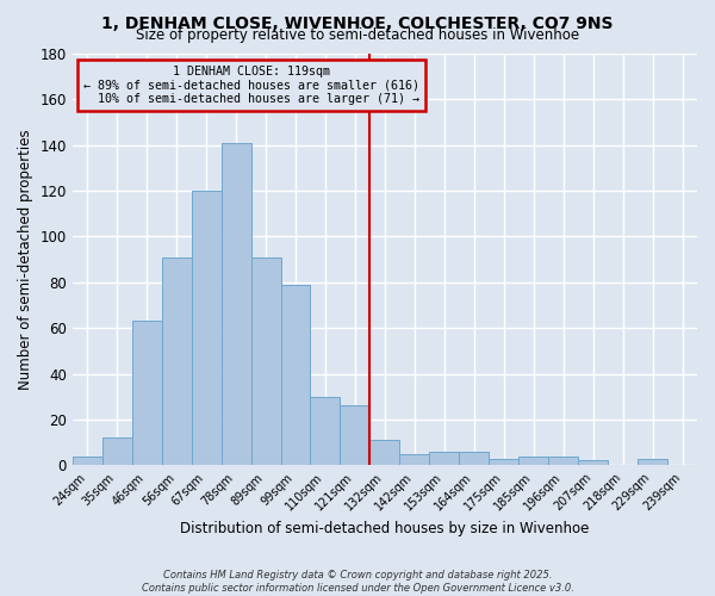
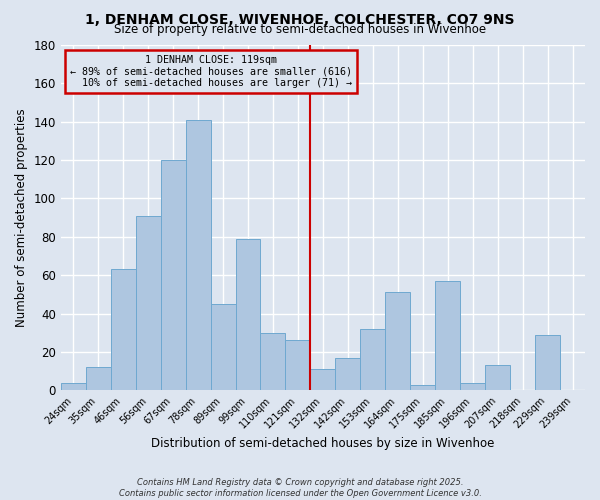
89sqm: 91 -> 45
142sqm: 5 -> 17
153sqm: 6 -> 32
164sqm: 6 -> 51
185sqm: 4 -> 57
207sqm: 2 -> 13
229sqm: 3 -> 29
